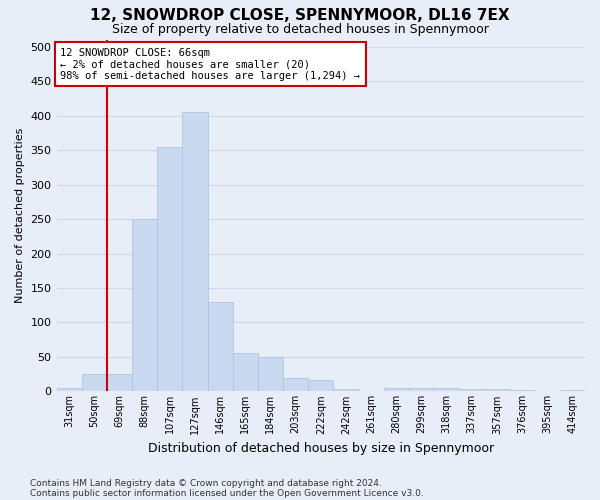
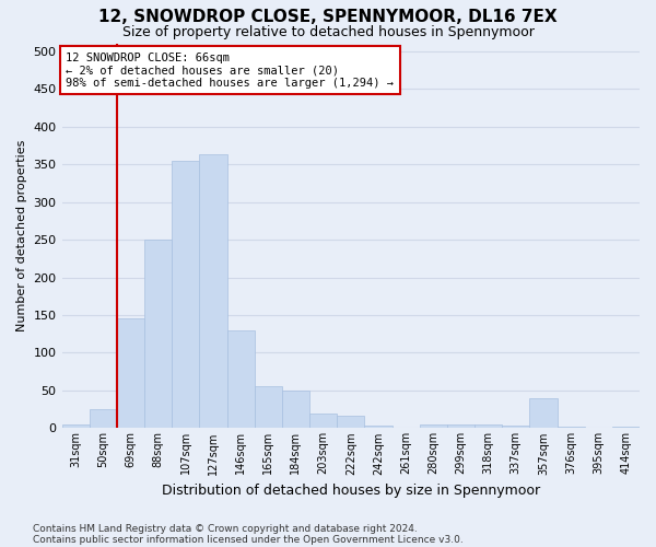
69sqm: 25 -> 146
127sqm: 405 -> 364
357sqm: 4 -> 40
